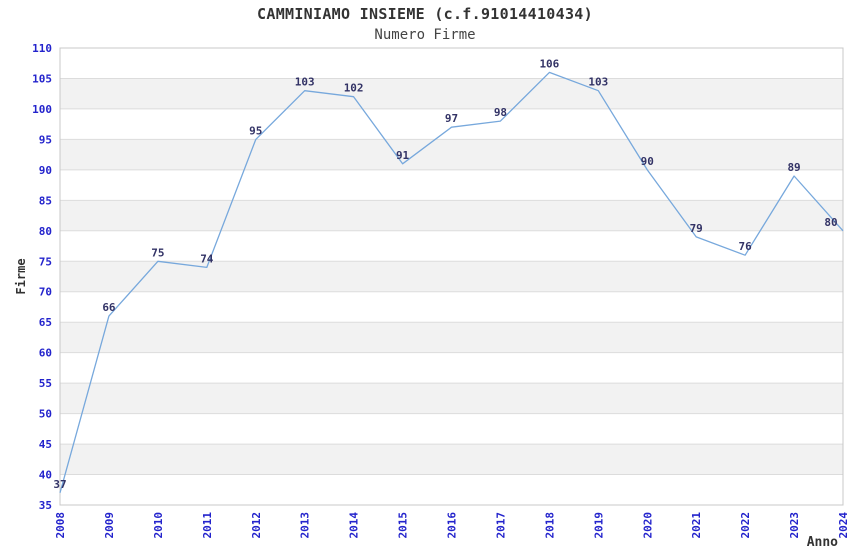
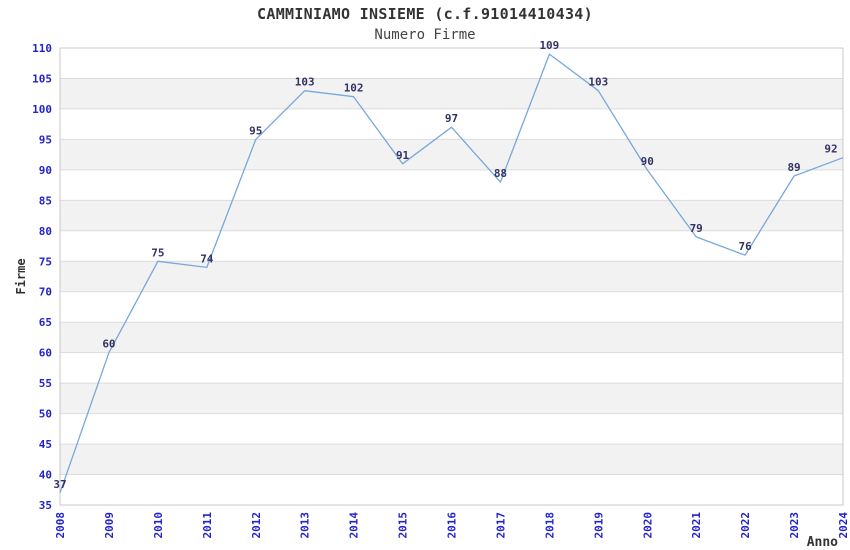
2009: 66 -> 60
2017: 98 -> 88
2018: 106 -> 109
2024: 80 -> 92
